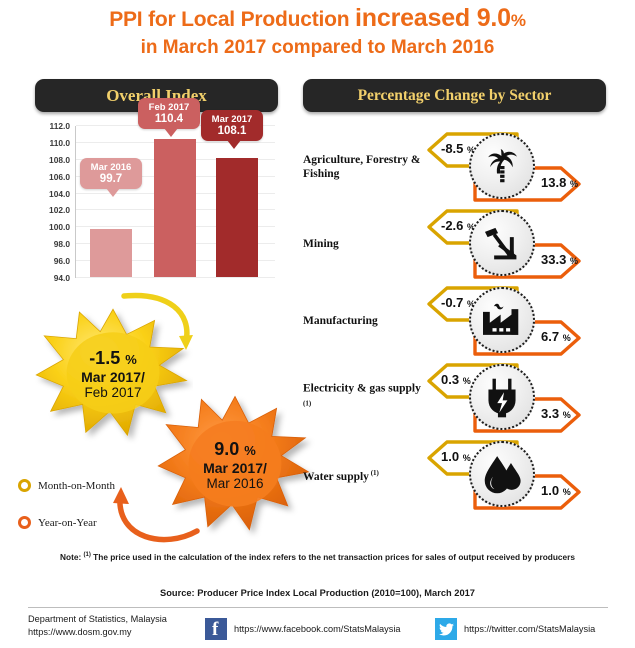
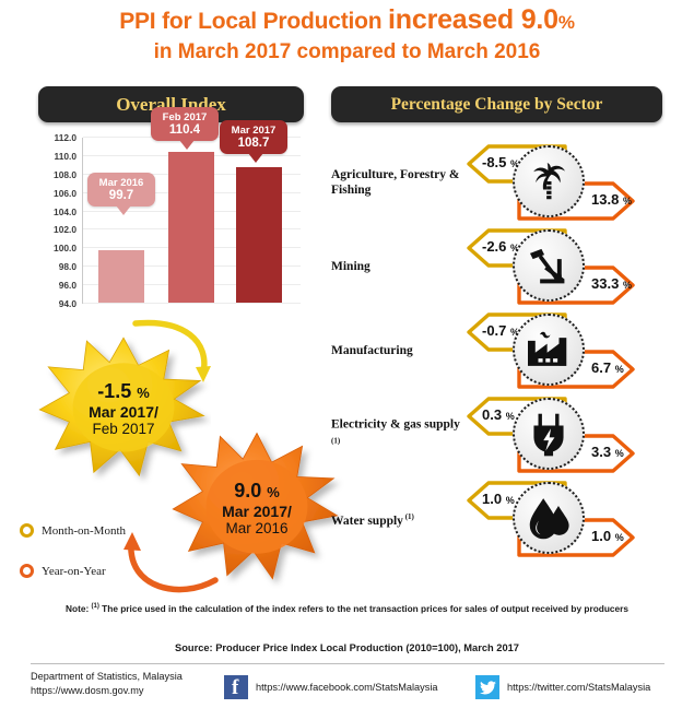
Mar 2017: 108.1 -> 108.7
